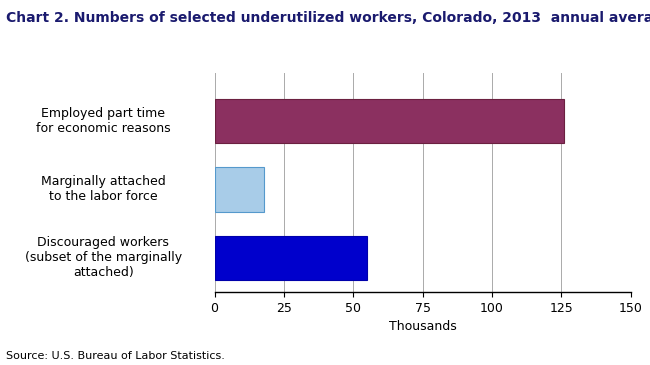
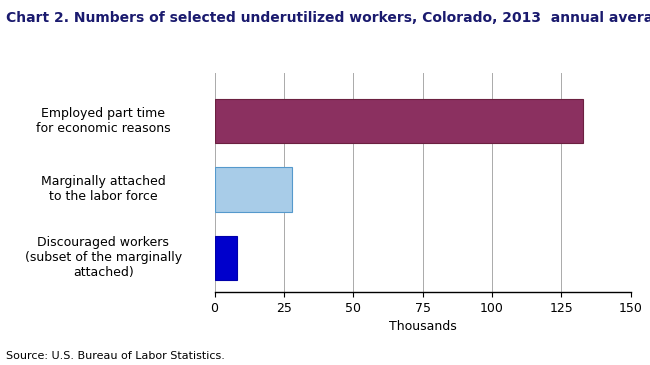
Employed part time for economic reasons: 126 -> 133
Marginally attached to the labor force: 18 -> 28
Discouraged workers (subset of the marginally attached): 55 -> 8
